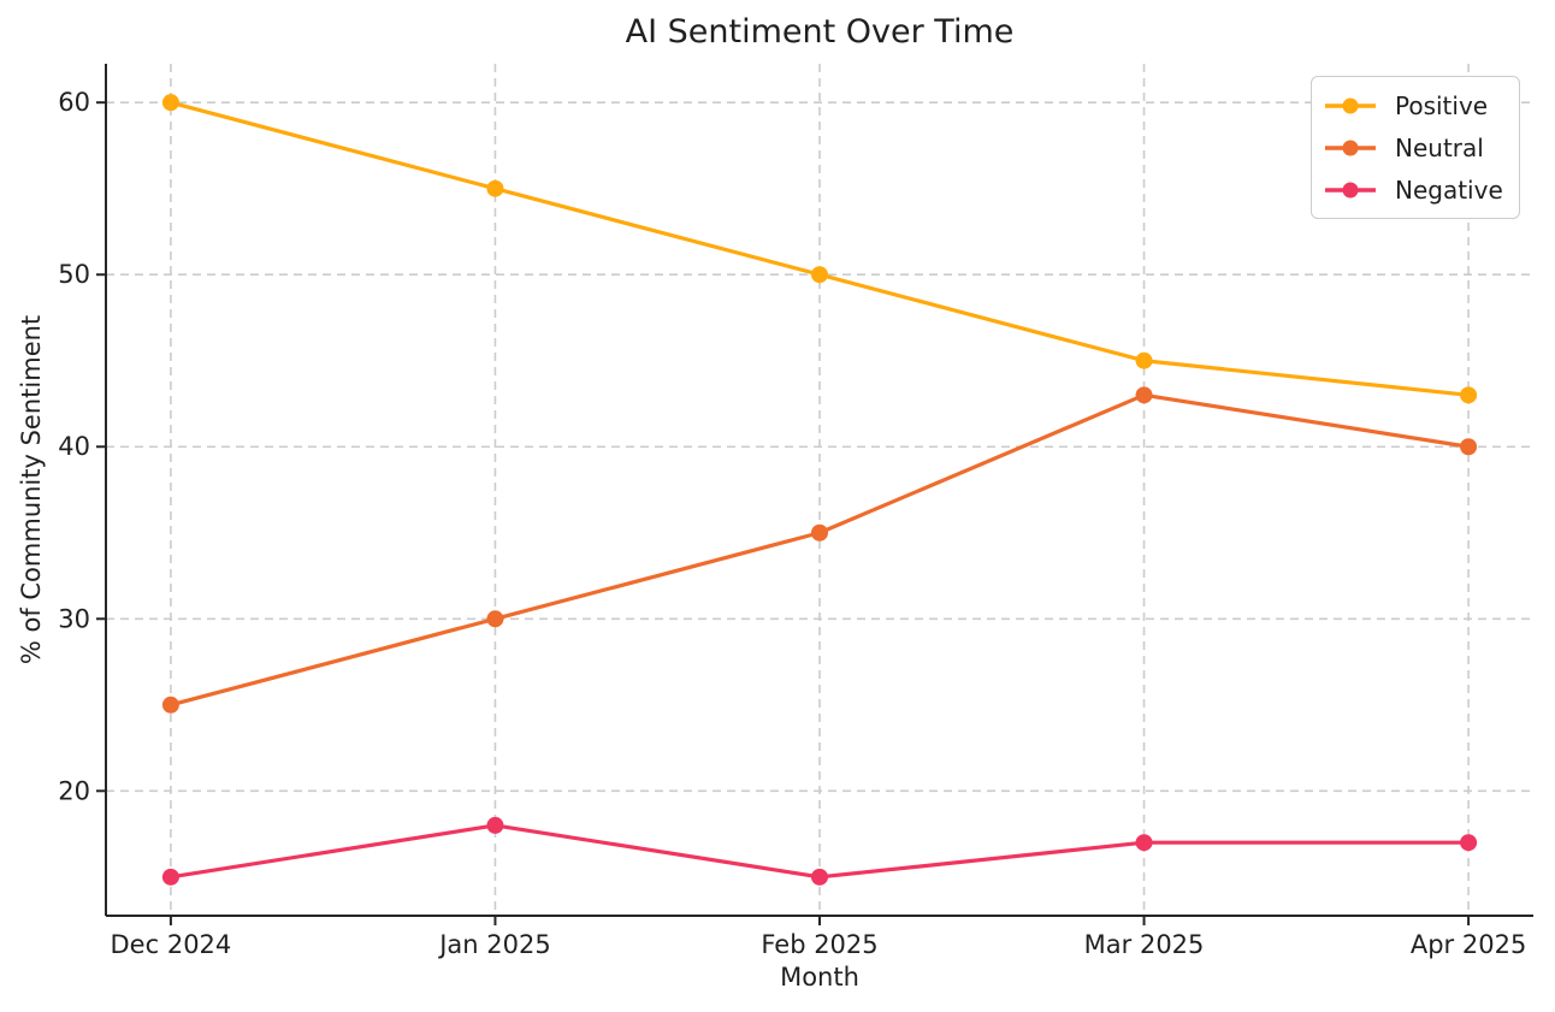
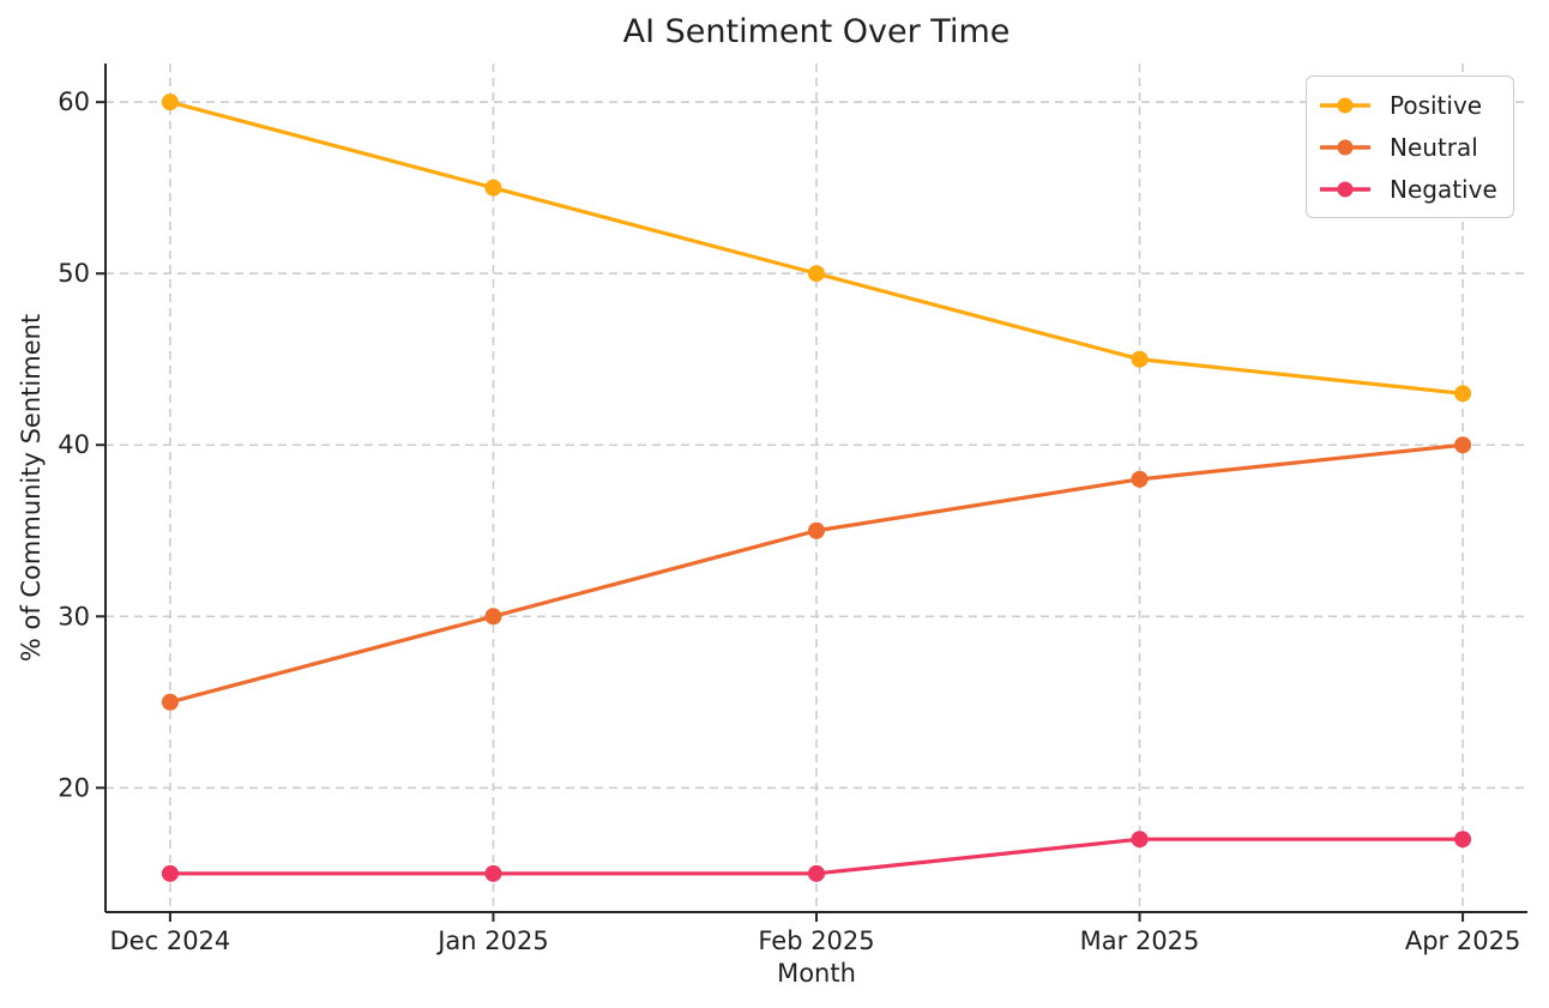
Negative/Jan 2025: 18 -> 15
Neutral/Mar 2025: 43 -> 38
